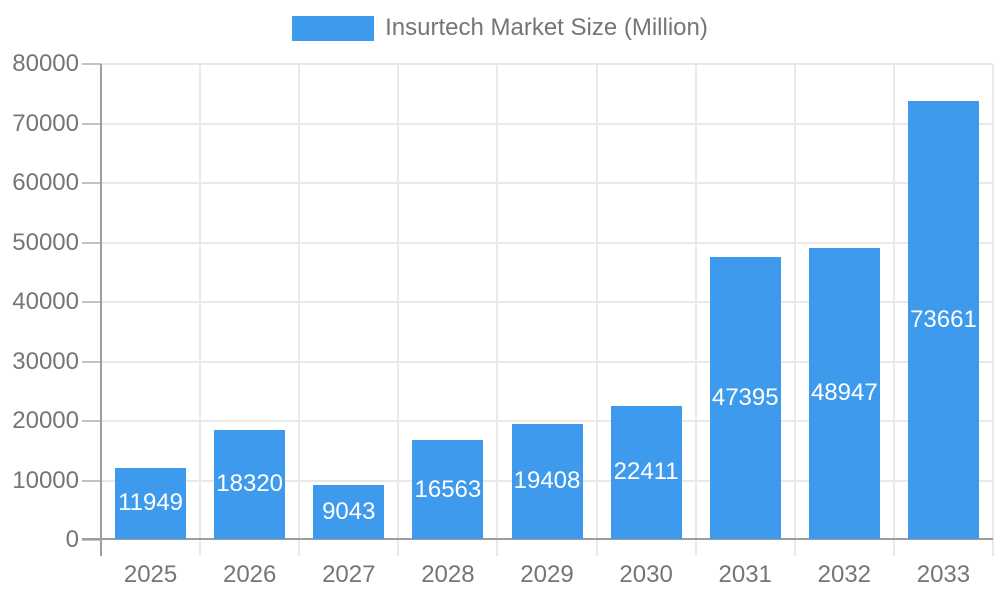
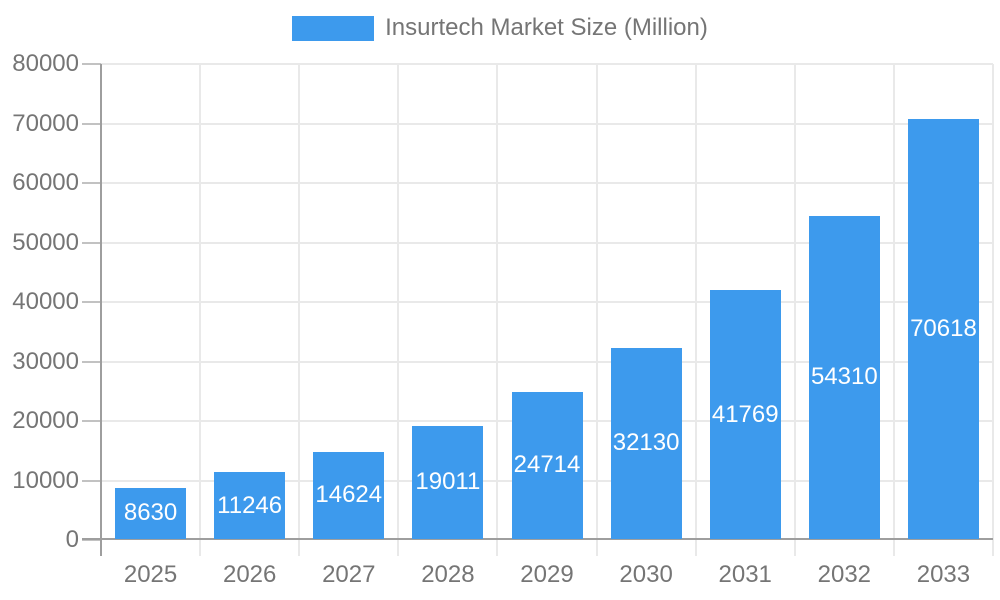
2025: 11949 -> 8630
2026: 18320 -> 11246
2027: 9043 -> 14624
2028: 16563 -> 19011
2029: 19408 -> 24714
2030: 22411 -> 32130
2031: 47395 -> 41769
2032: 48947 -> 54310
2033: 73661 -> 70618
